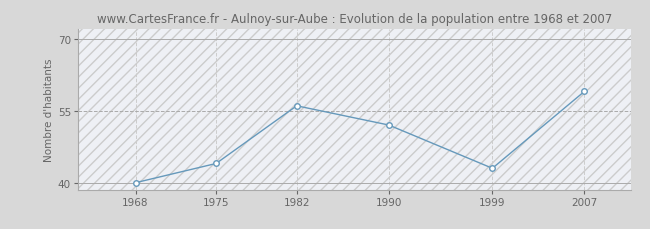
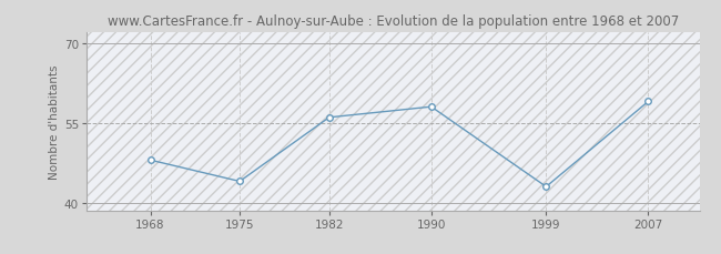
1968: 40 -> 48
1990: 52 -> 58
